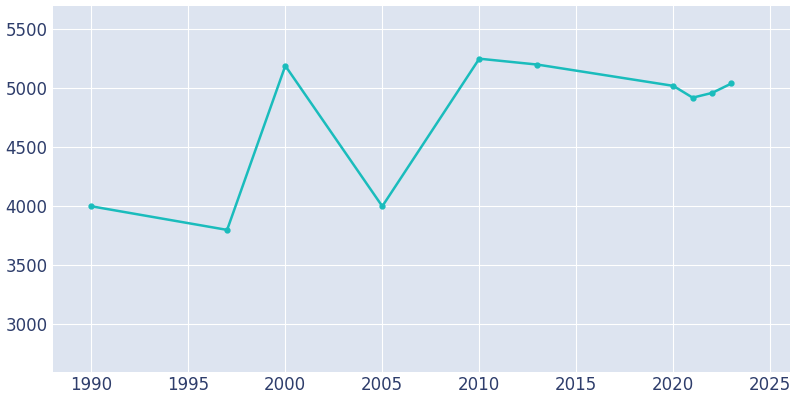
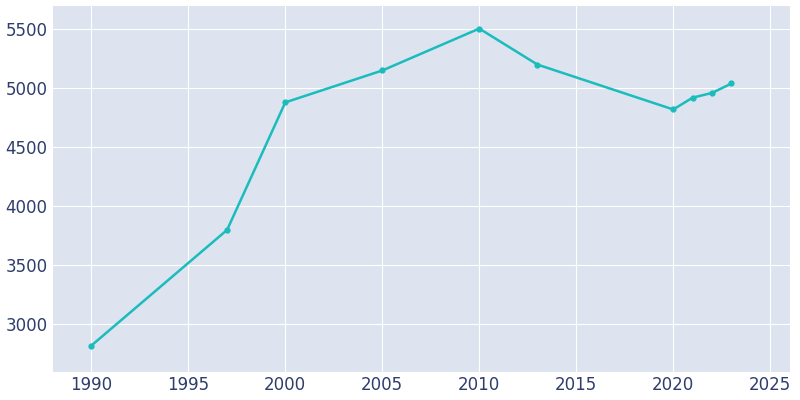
1990: 4000 -> 2820
2000: 5190 -> 4880
2005: 4000 -> 5150
2010: 5250 -> 5500
2020: 5020 -> 4820
